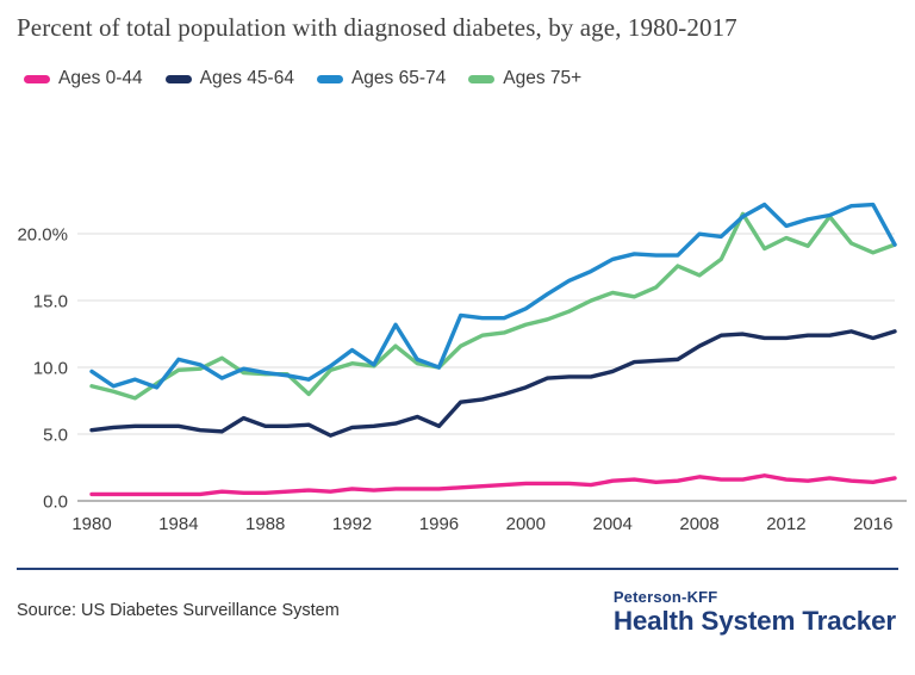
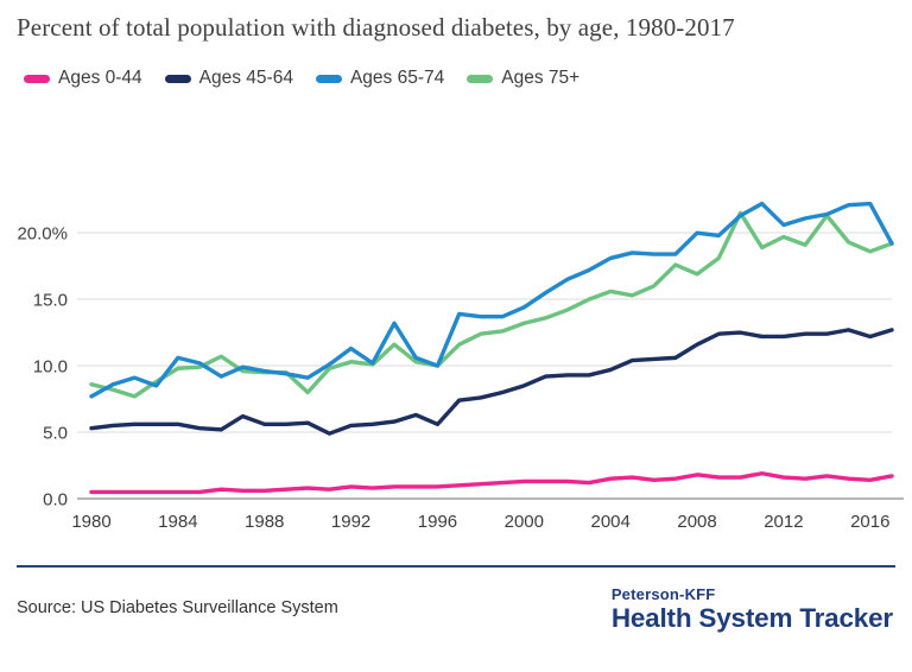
Ages 65-74/1980: 9.7% -> 7.7%
